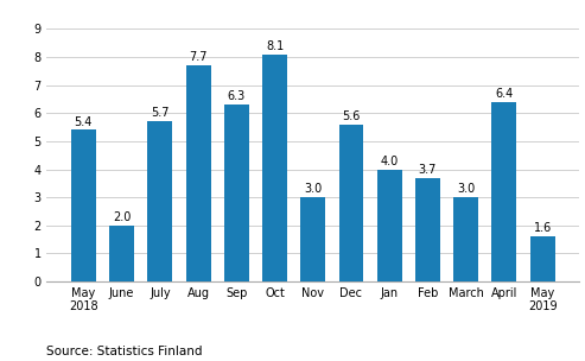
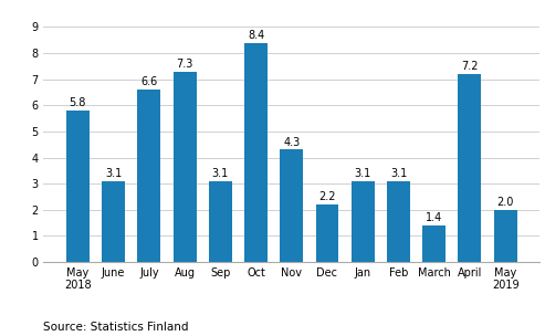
May 2018: 5.4 -> 5.8
June: 2.0 -> 3.1
July: 5.7 -> 6.6
Aug: 7.7 -> 7.3
Sep: 6.3 -> 3.1
Oct: 8.1 -> 8.4
Nov: 3.0 -> 4.3
Dec: 5.6 -> 2.2
Jan: 4.0 -> 3.1
Feb: 3.7 -> 3.1
March: 3.0 -> 1.4
April: 6.4 -> 7.2
May 2019: 1.6 -> 2.0
